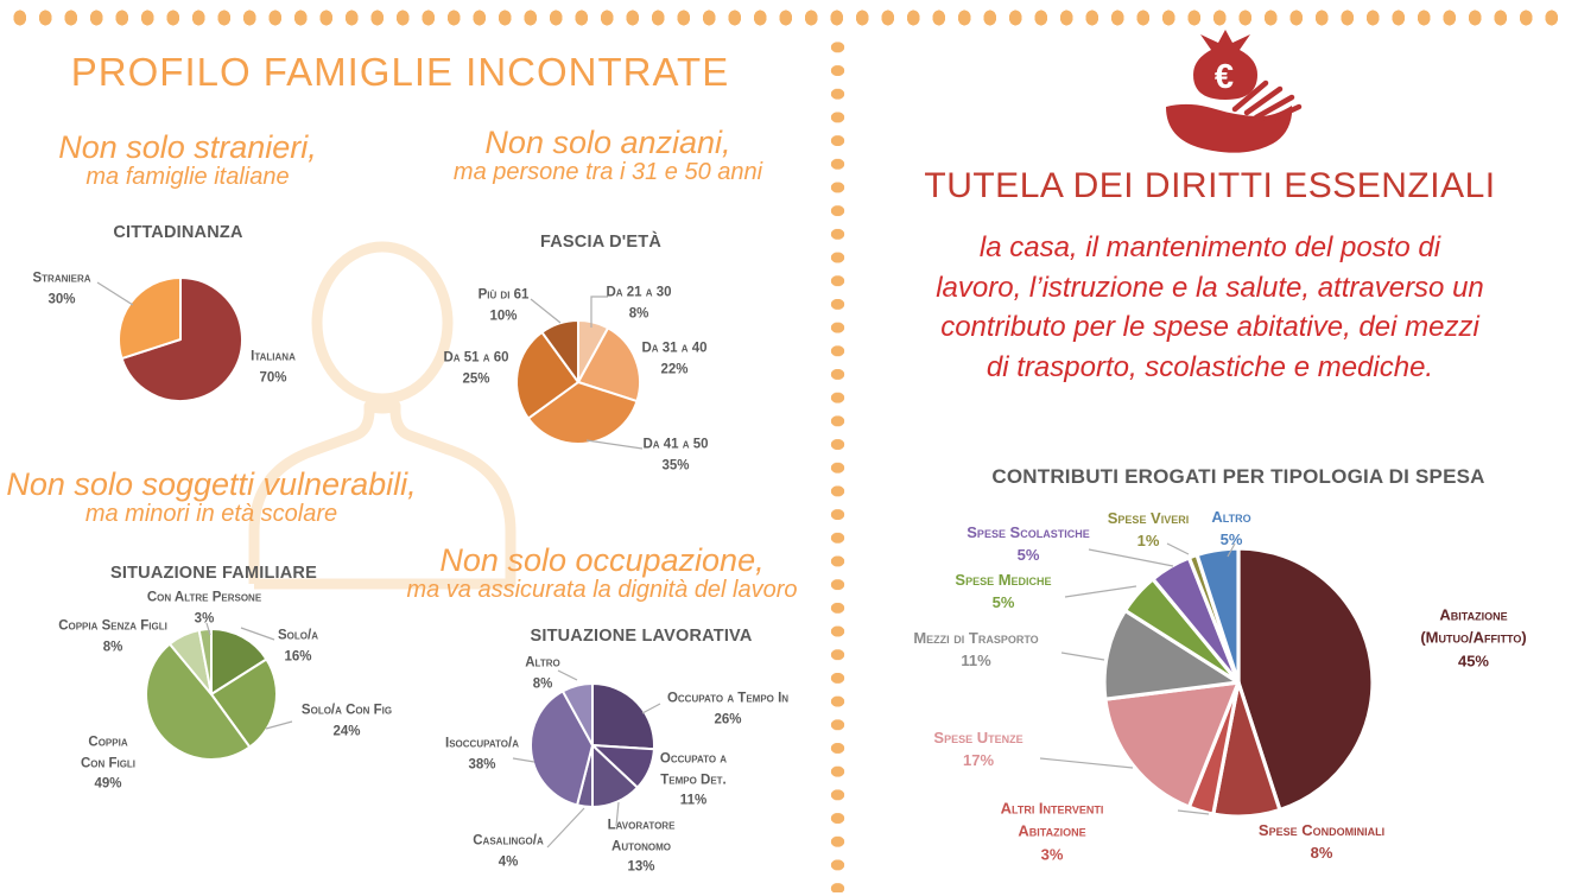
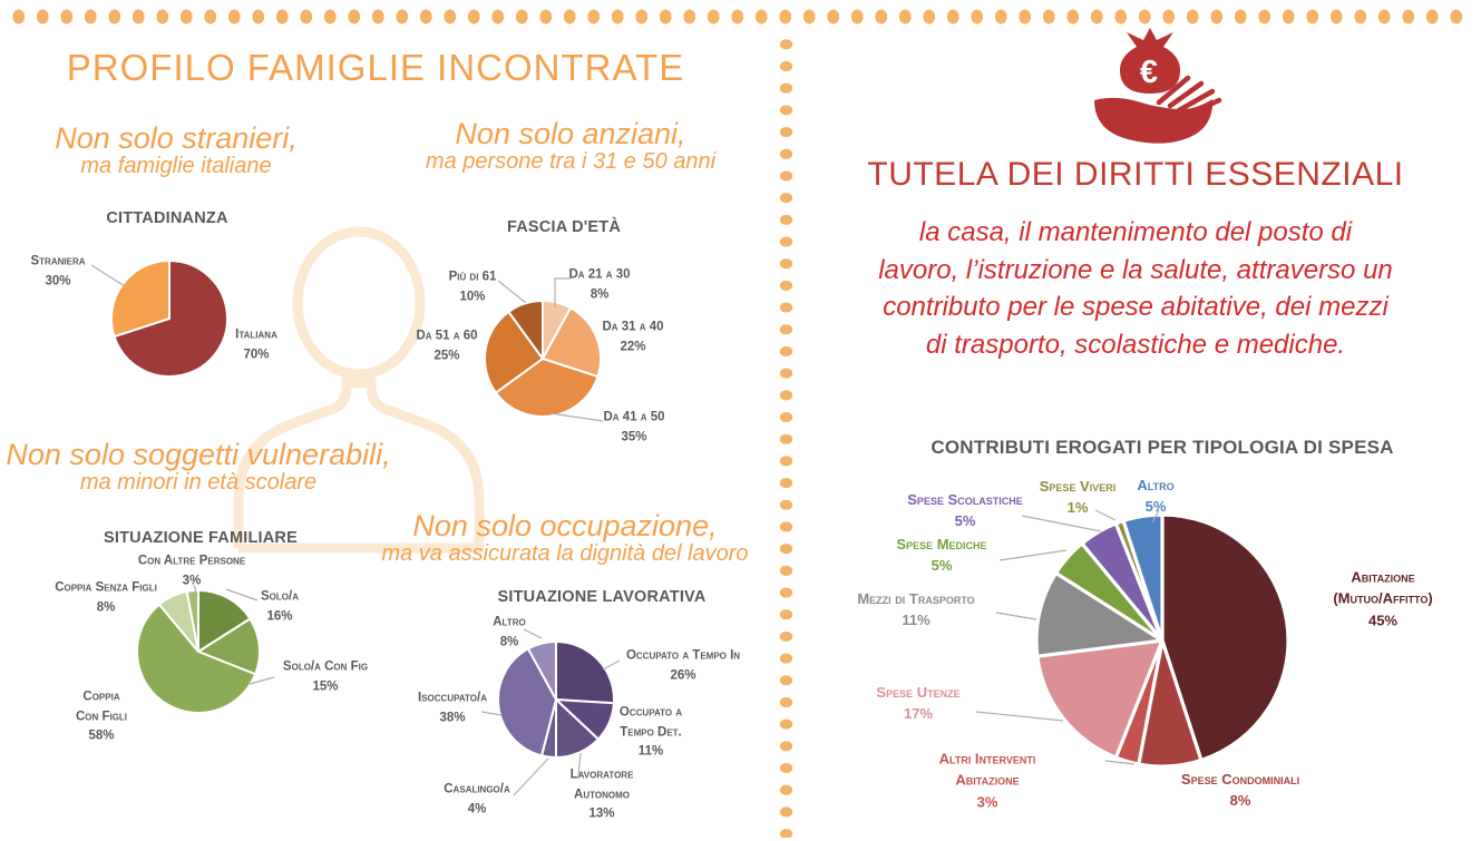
SITUAZIONE FAMILIARE/Solo/a Con Fig: 24% -> 15%
SITUAZIONE FAMILIARE/Coppia Con Figli: 49% -> 58%
